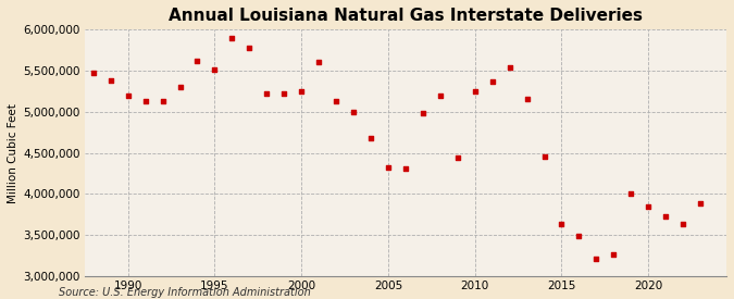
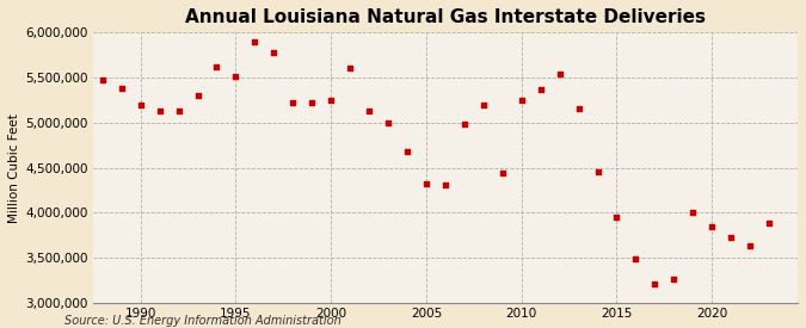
2015: 3,640,000 -> 3,950,000
